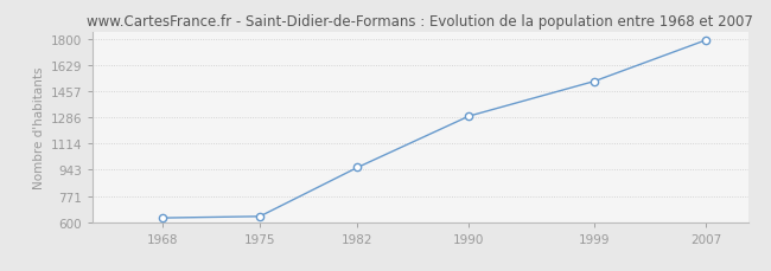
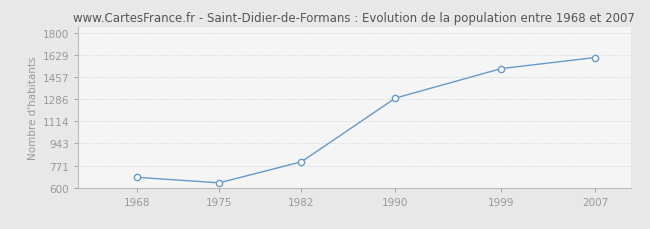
1968: 630 -> 680
1982: 960 -> 800
2007: 1790 -> 1610
